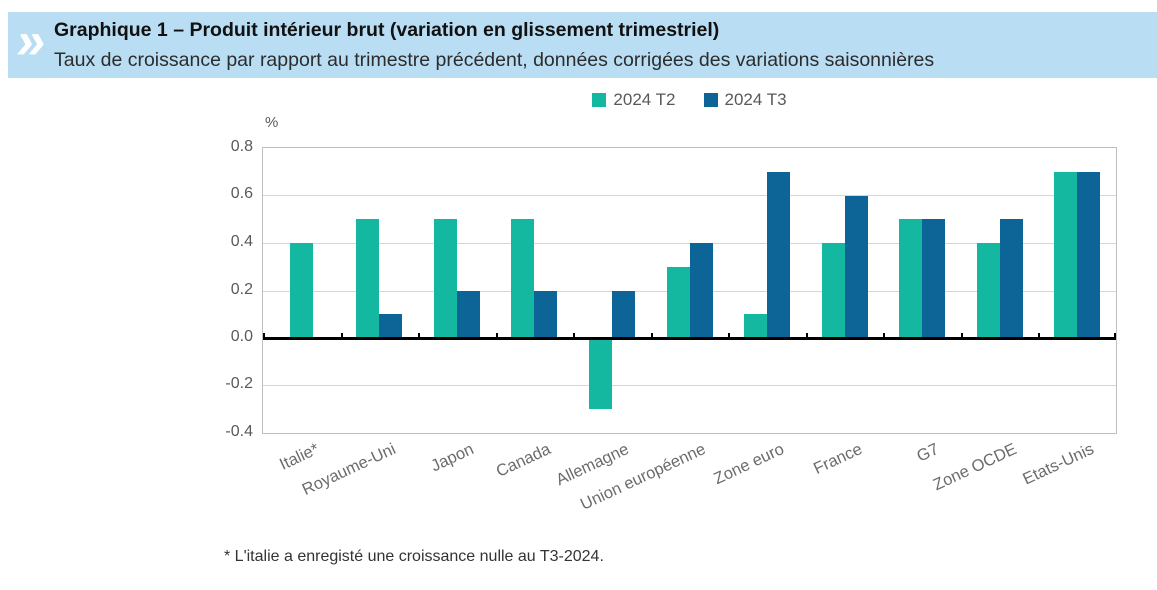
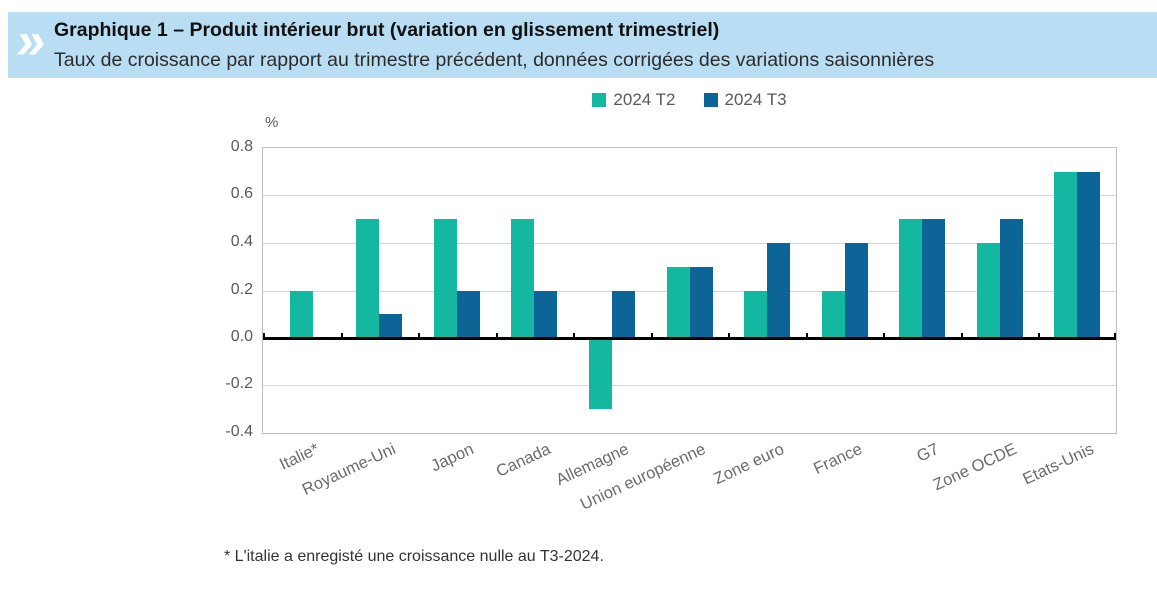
2024 T2/Italie*: 0.4 -> 0.2
2024 T3/Union européenne: 0.4 -> 0.3
2024 T2/Zone euro: 0.1 -> 0.2
2024 T3/Zone euro: 0.7 -> 0.4
2024 T2/France: 0.4 -> 0.2
2024 T3/France: 0.6 -> 0.4
